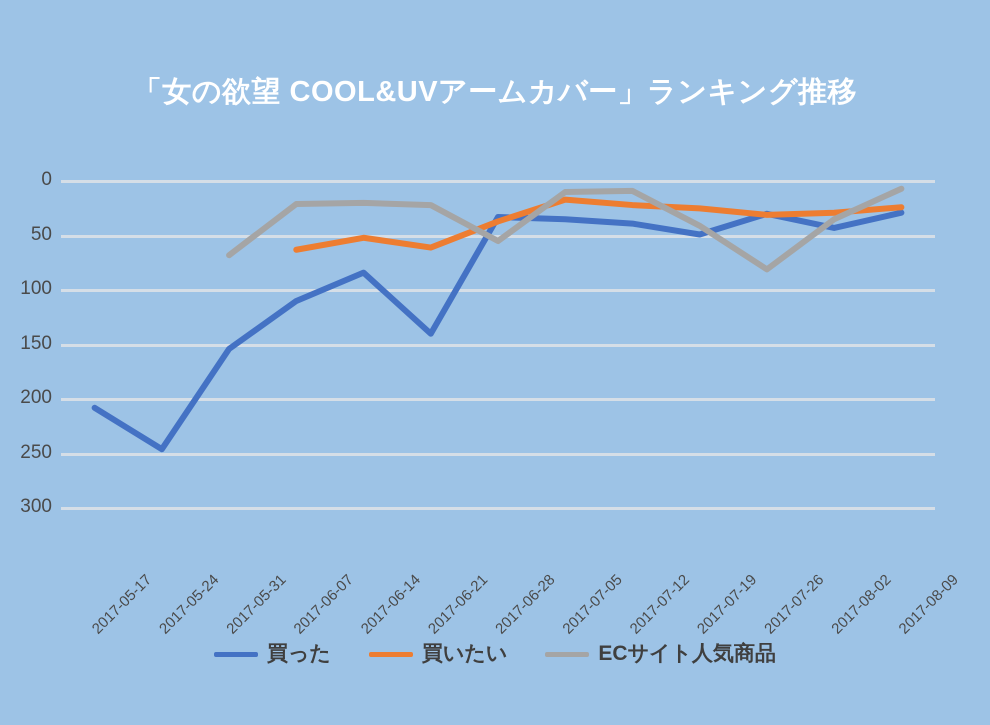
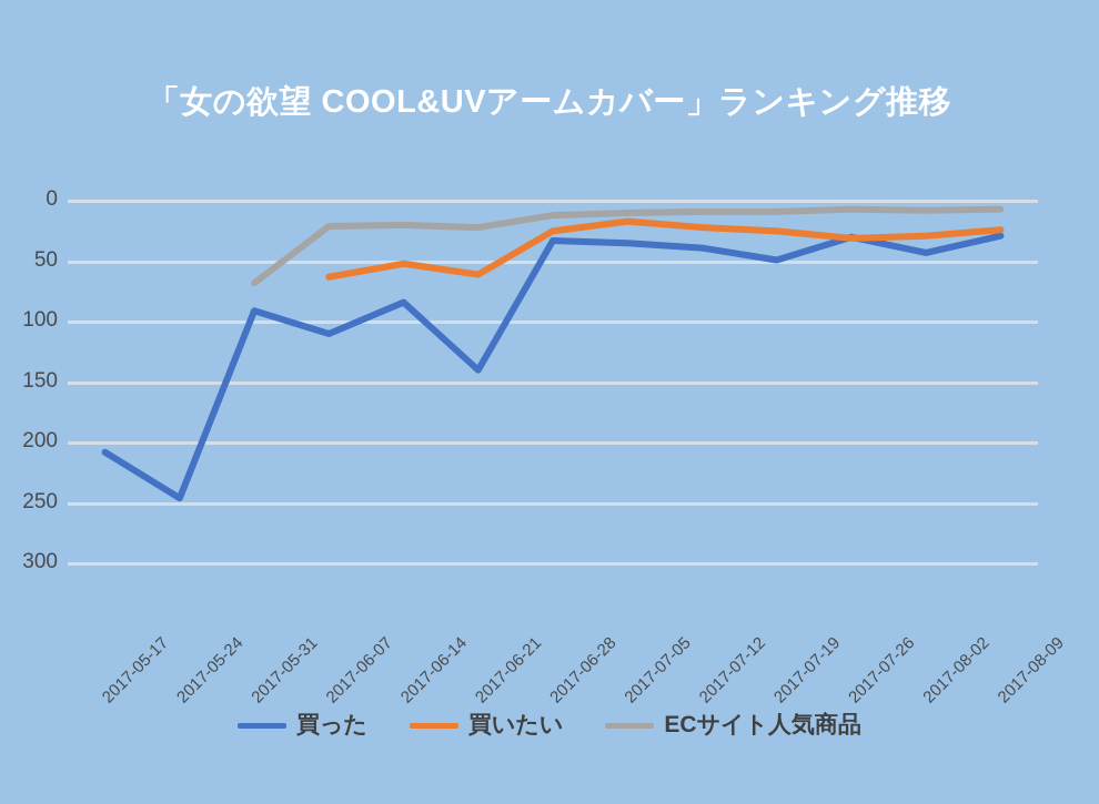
買った/2017-05-31: 155 -> 92
買いたい/2017-06-28: 38 -> 26
ECサイト人気商品/2017-06-28: 56 -> 13
ECサイト人気商品/2017-07-19: 42 -> 10
ECサイト人気商品/2017-07-26: 82 -> 8
ECサイト人気商品/2017-08-02: 36 -> 9
